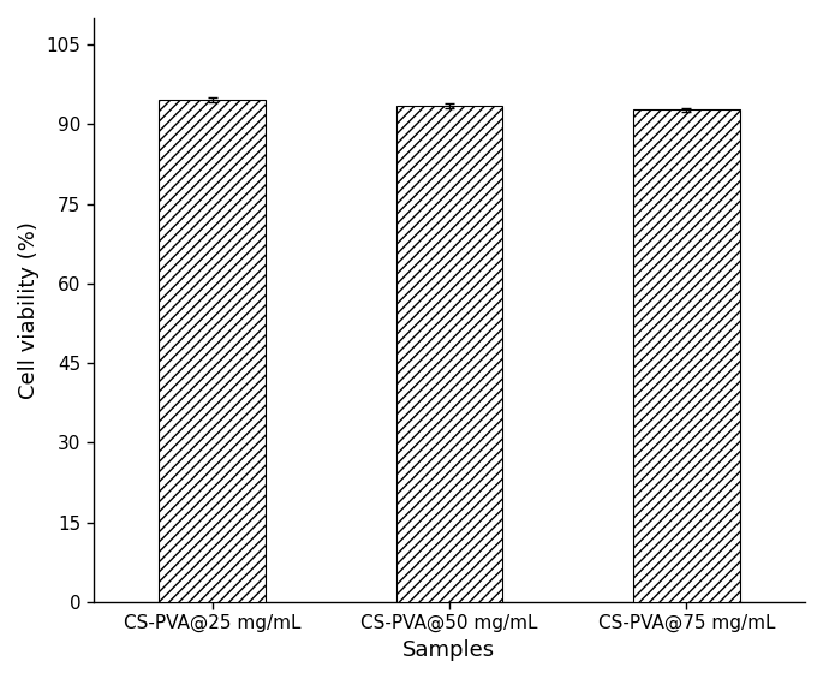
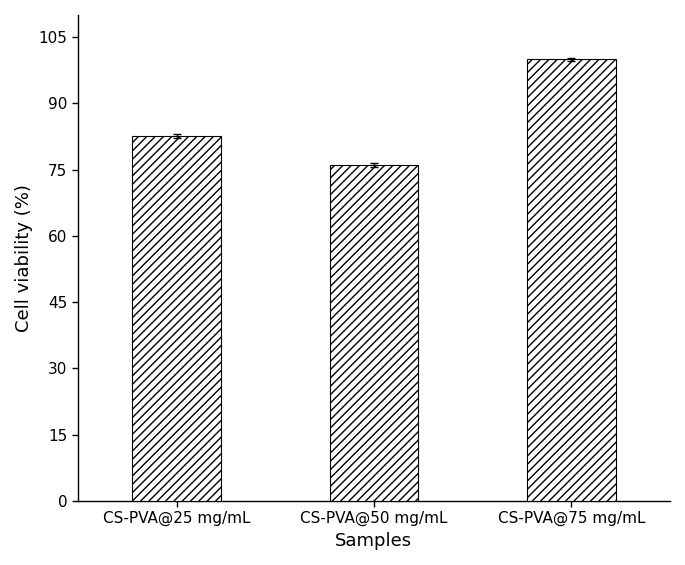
CS-PVA@25 mg/mL: 94.5 -> 82.5
CS-PVA@50 mg/mL: 93.5 -> 76.0
CS-PVA@75 mg/mL: 92.7 -> 100.0
